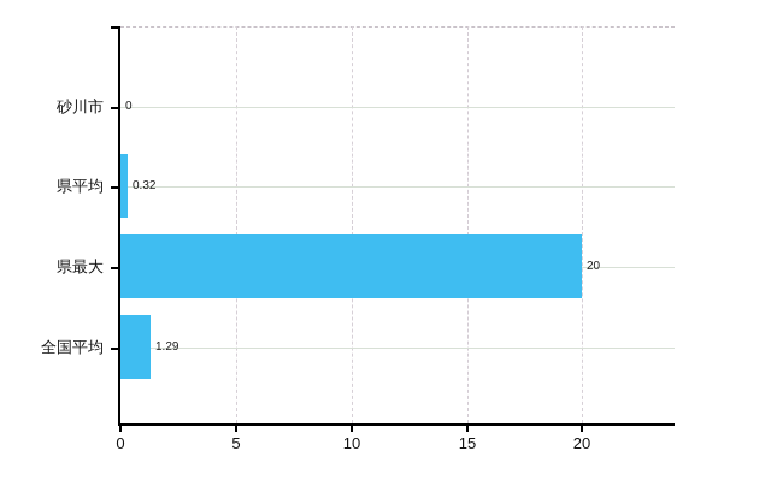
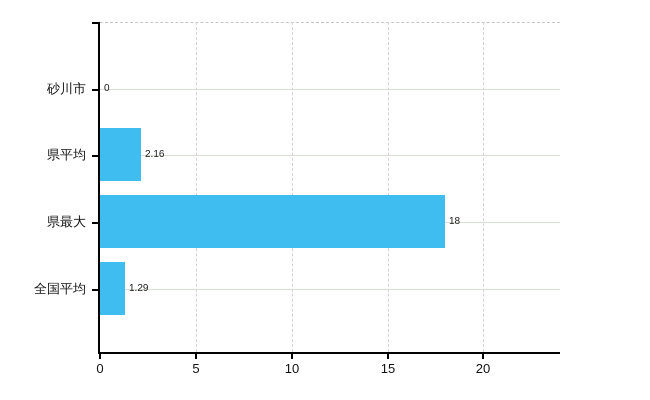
県平均: 0.32 -> 2.16
県最大: 20 -> 18
